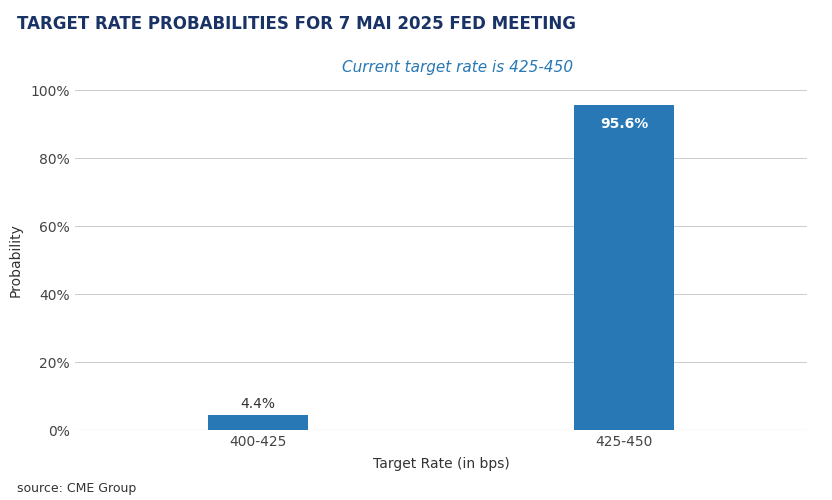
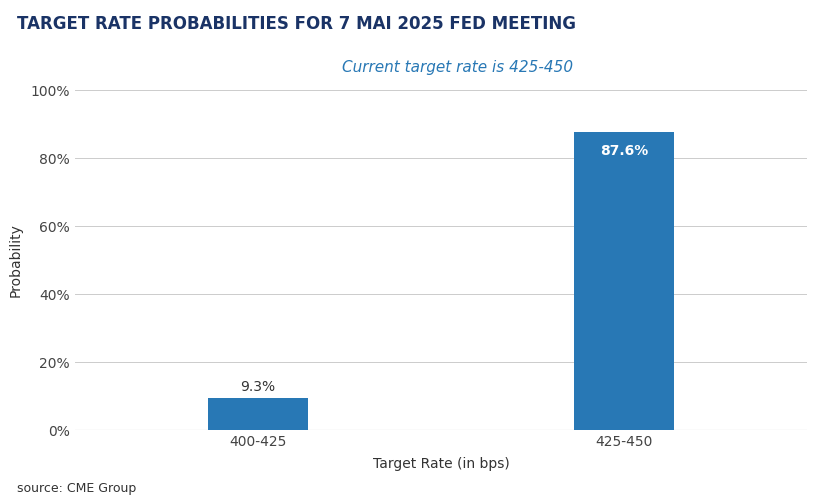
400-425: 4.4% -> 9.3%
425-450: 95.6% -> 87.6%
